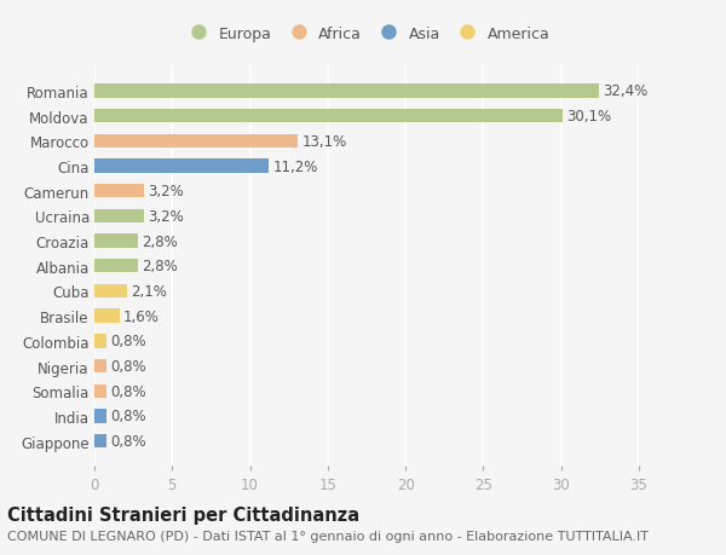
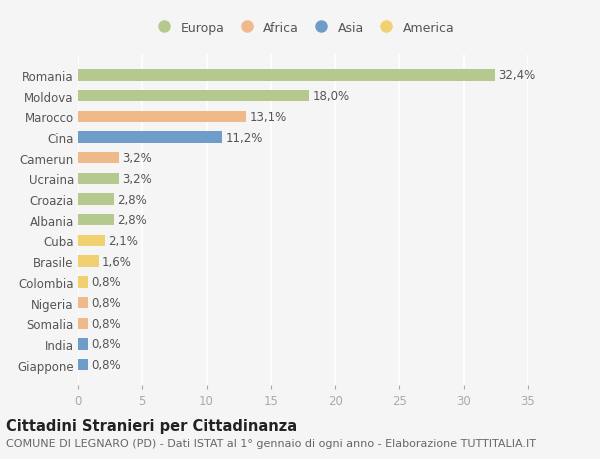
Moldova: 30,1% -> 18,0%
